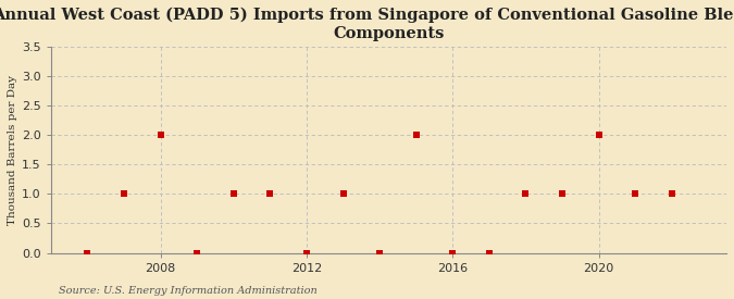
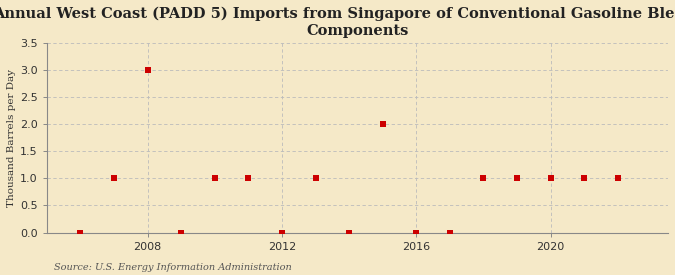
2008: 2 -> 3
2020: 2 -> 1
